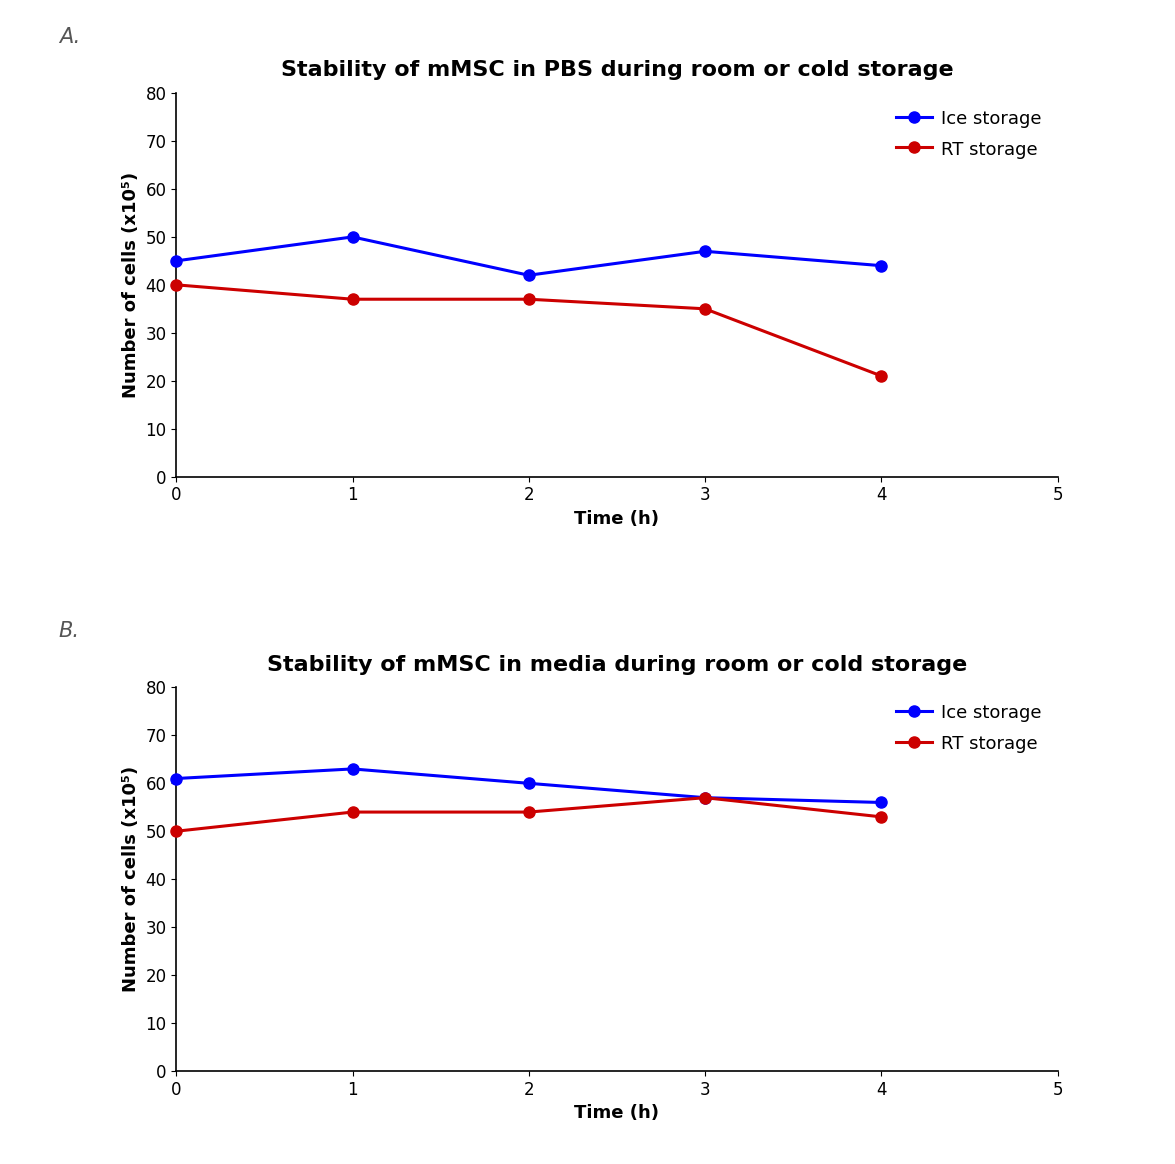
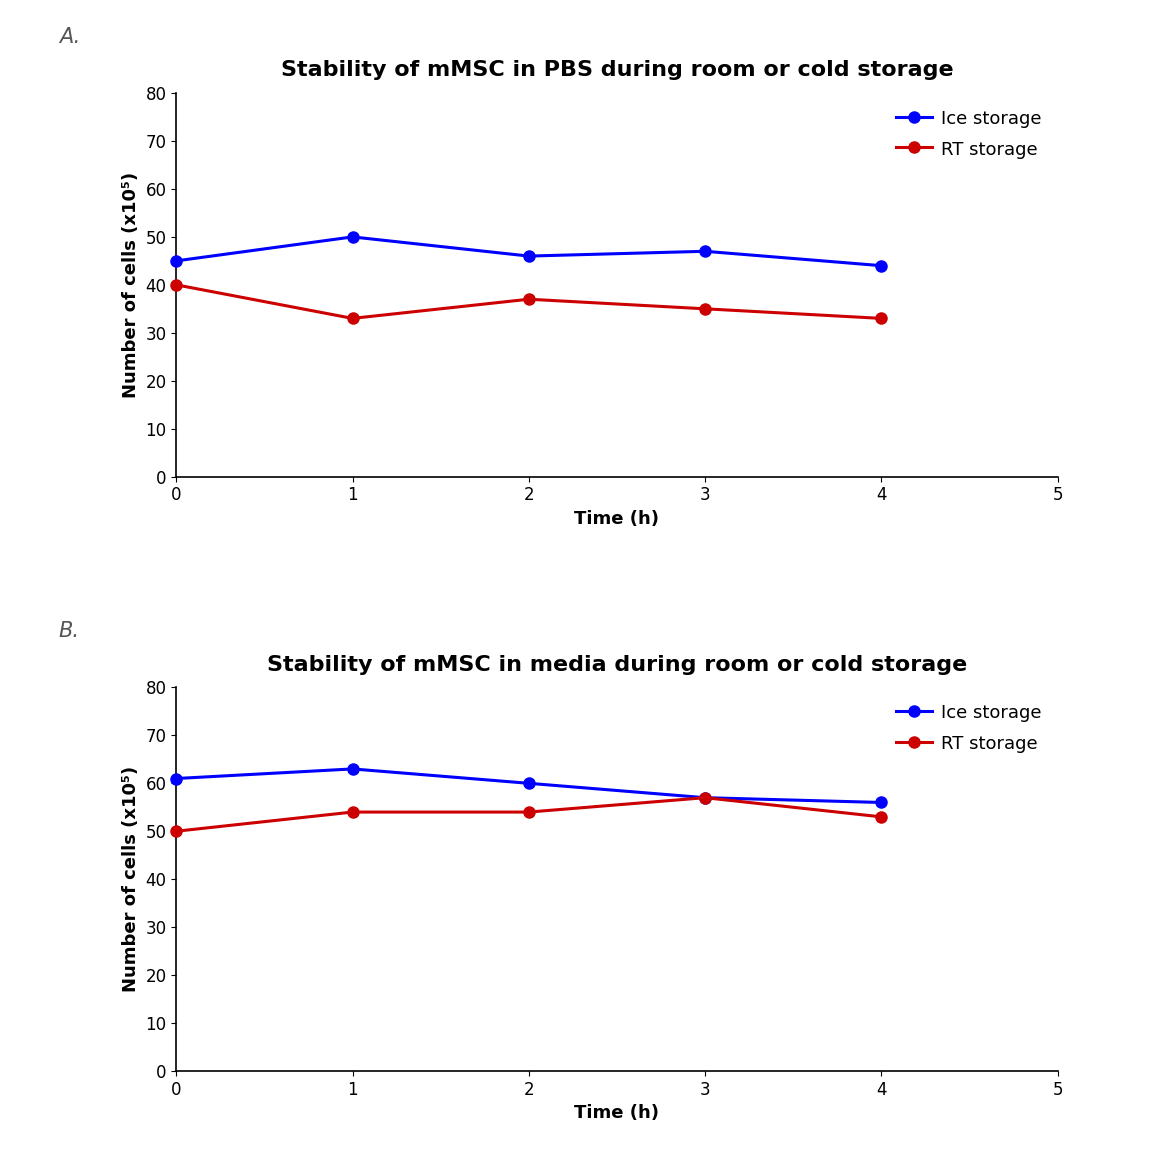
Stability of mMSC in PBS during room or cold storage/RT storage/1: 37 -> 33
Stability of mMSC in PBS during room or cold storage/Ice storage/2: 42 -> 46
Stability of mMSC in PBS during room or cold storage/RT storage/4: 21 -> 33
